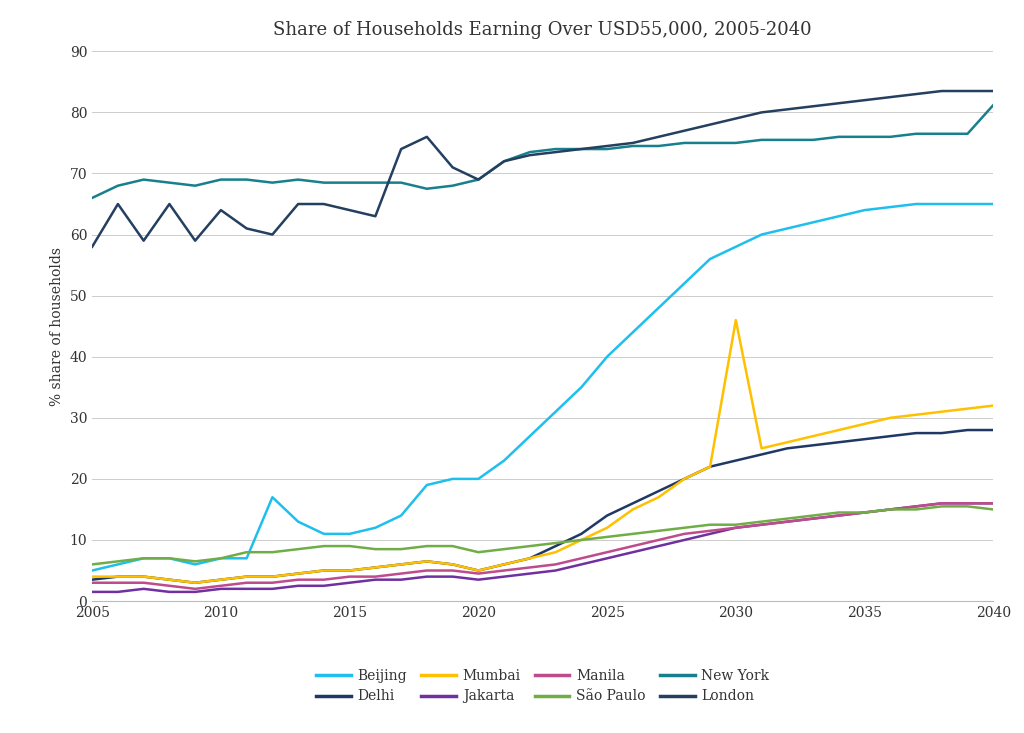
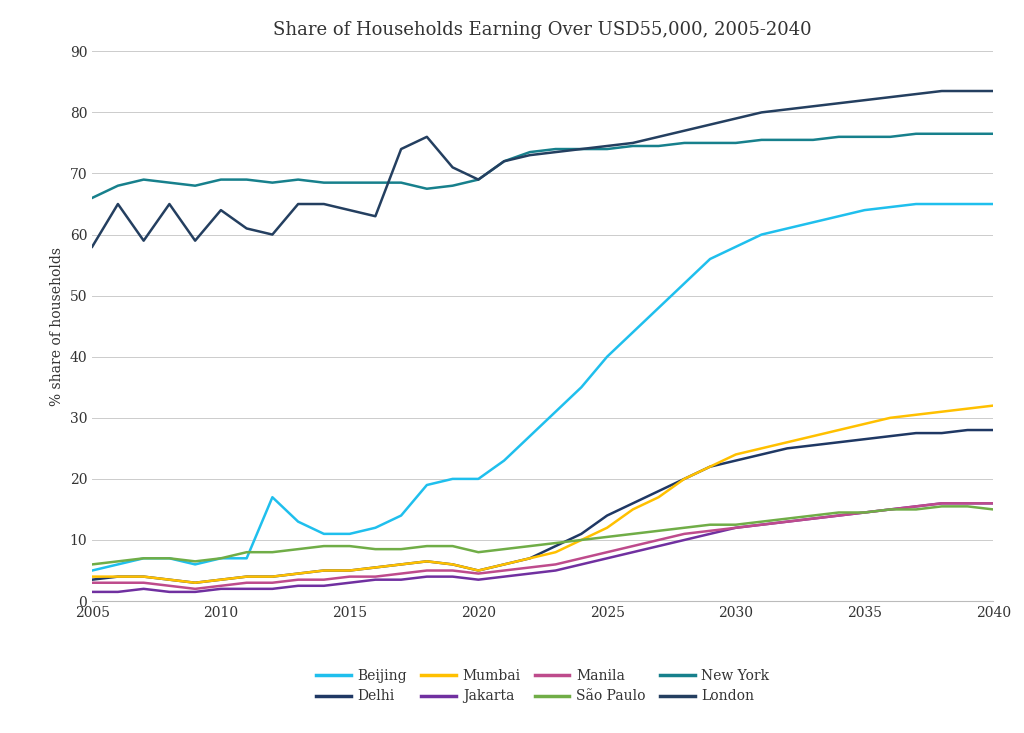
Mumbai/2030: 46.0 -> 24.0
New York/2040: 81.2 -> 76.5
